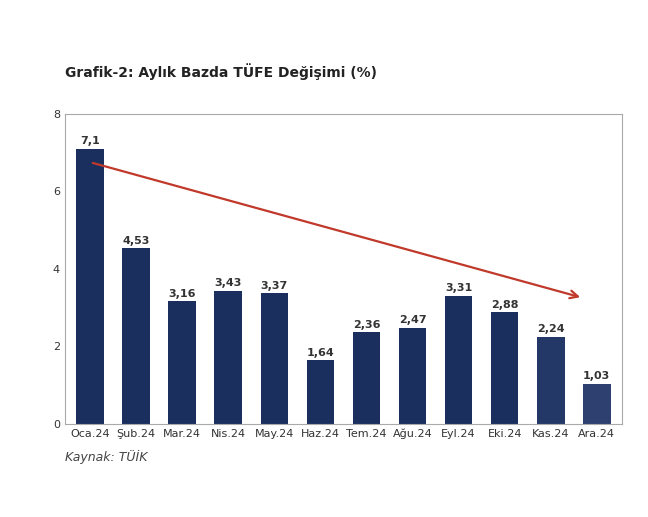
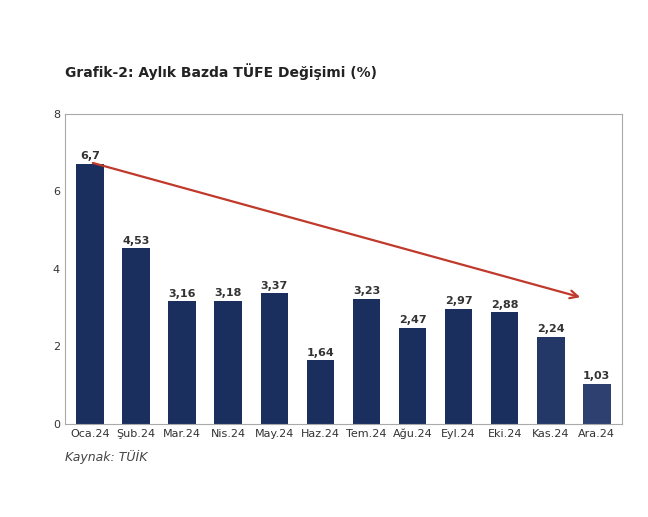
Oca.24: 7,1 -> 6,7
Nis.24: 3,43 -> 3,18
Tem.24: 2,36 -> 3,23
Eyl.24: 3,31 -> 2,97
